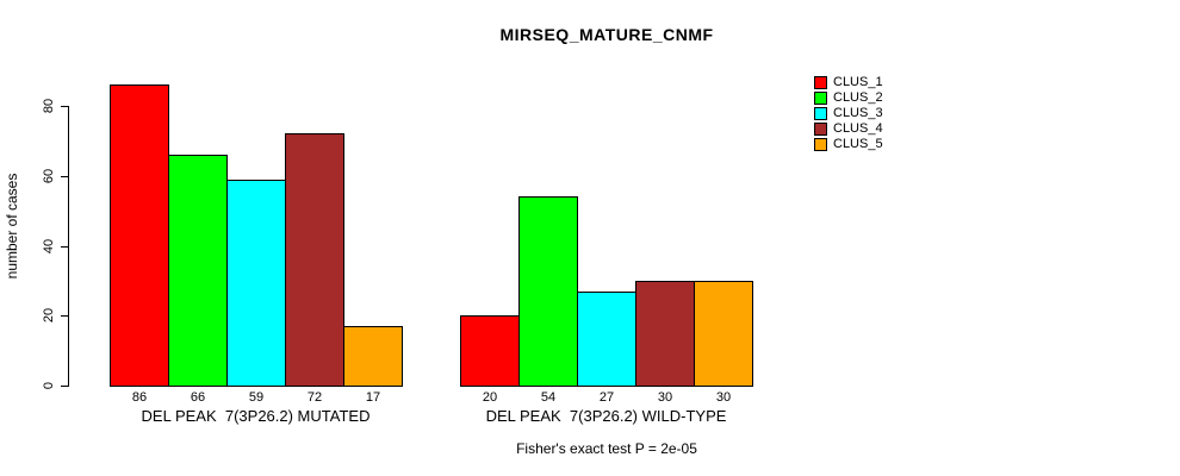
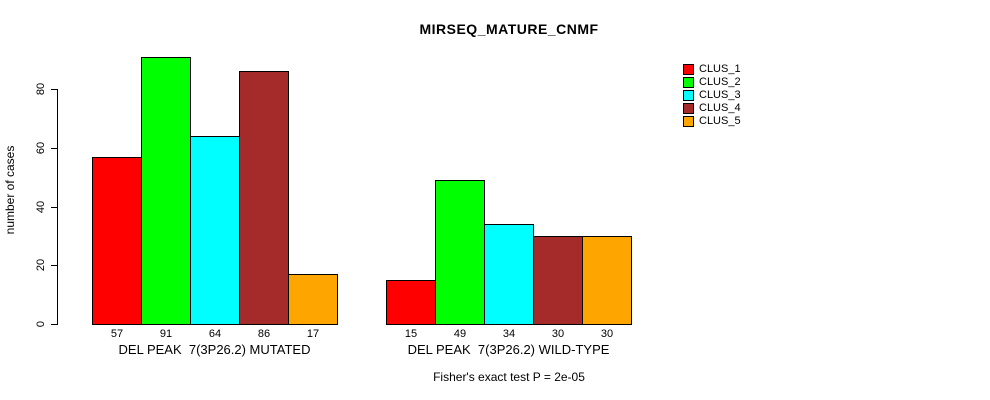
CLUS_1/DEL PEAK 7(3P26.2) MUTATED: 86 -> 57
CLUS_2/DEL PEAK 7(3P26.2) MUTATED: 66 -> 91
CLUS_3/DEL PEAK 7(3P26.2) MUTATED: 59 -> 64
CLUS_4/DEL PEAK 7(3P26.2) MUTATED: 72 -> 86
CLUS_1/DEL PEAK 7(3P26.2) WILD-TYPE: 20 -> 15
CLUS_2/DEL PEAK 7(3P26.2) WILD-TYPE: 54 -> 49
CLUS_3/DEL PEAK 7(3P26.2) WILD-TYPE: 27 -> 34
